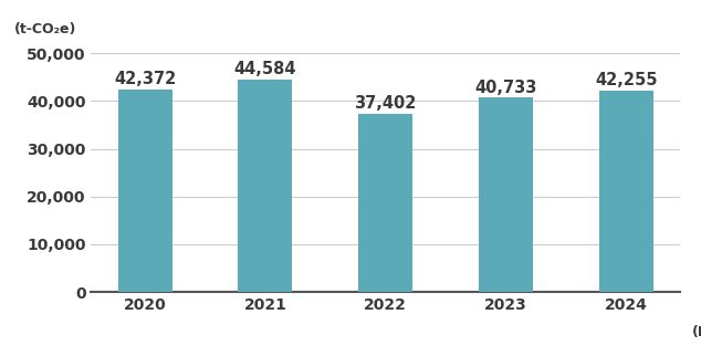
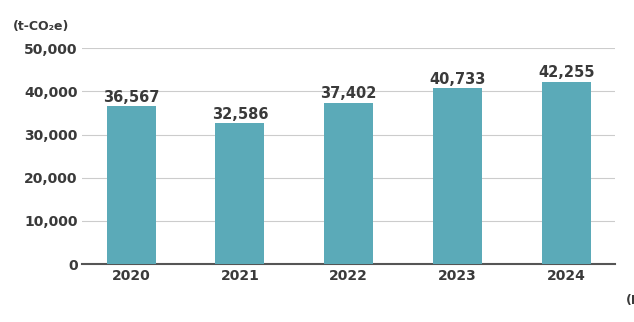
2020: 42,372 -> 36,567
2021: 44,584 -> 32,586
